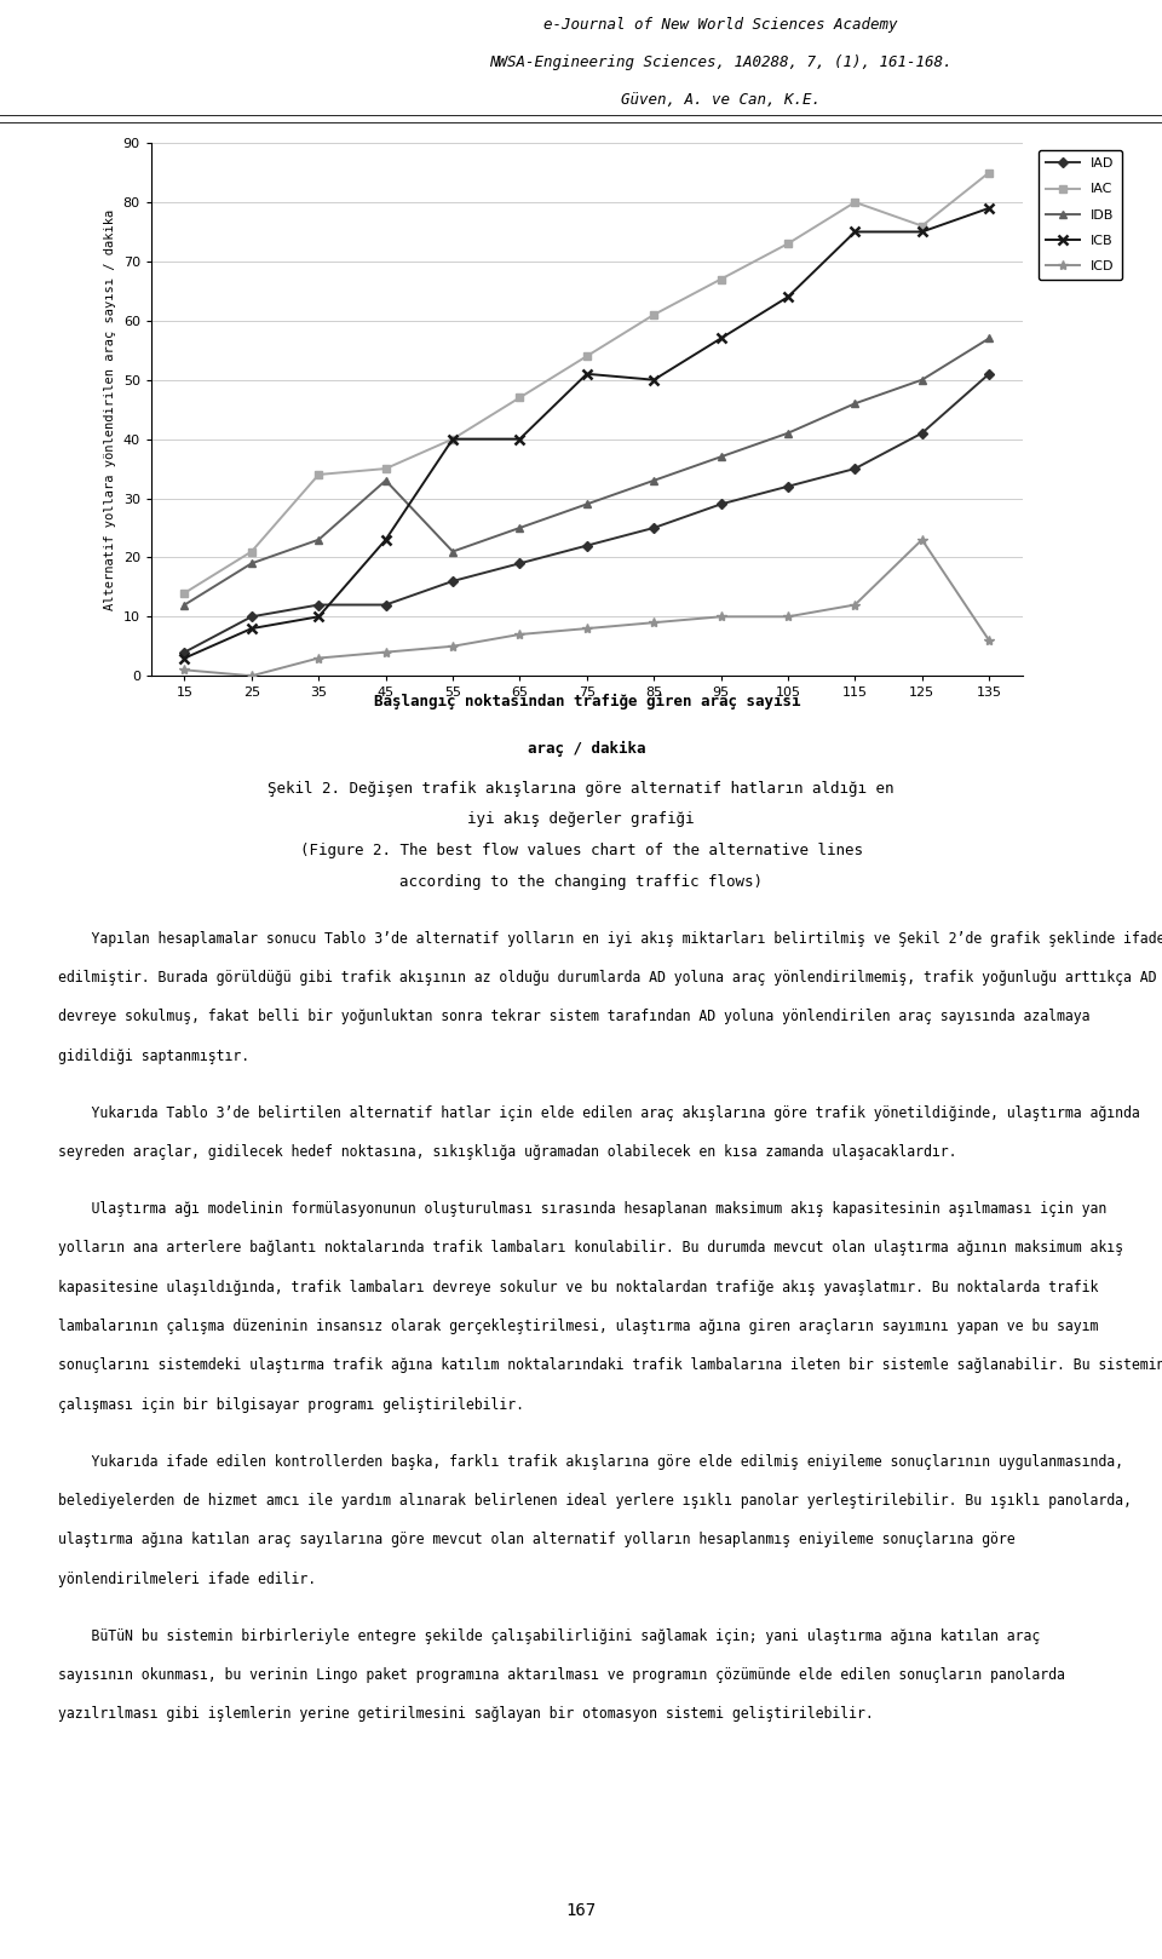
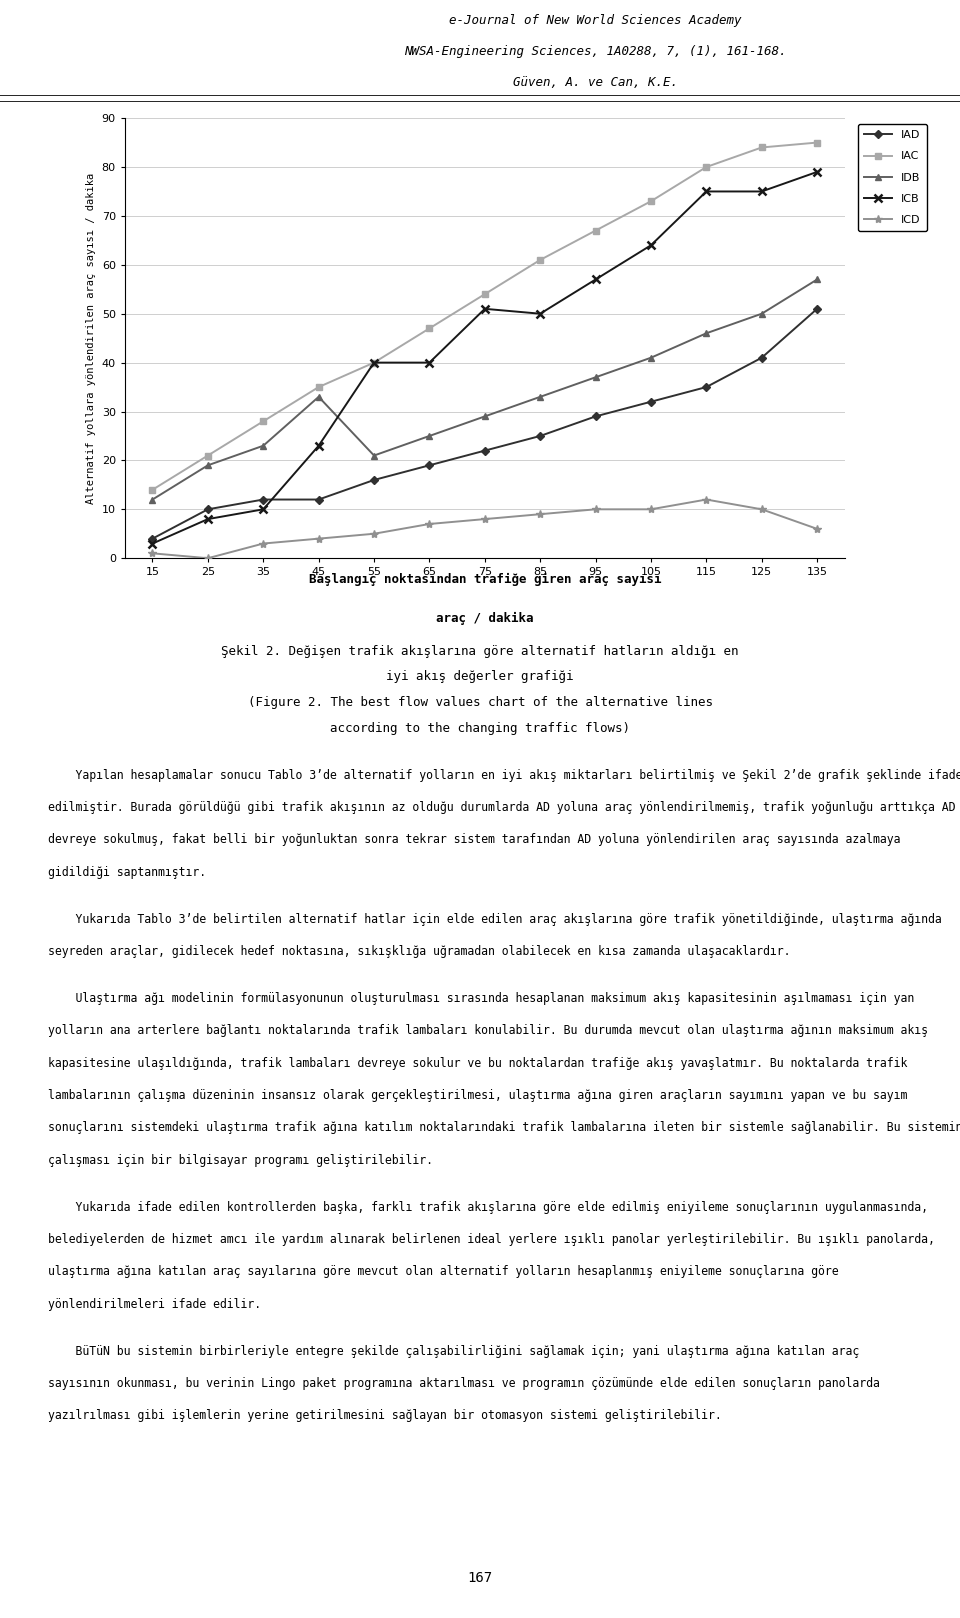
IAC/35: 34 -> 28
IAC/125: 76 -> 84
ICD/125: 23 -> 10
